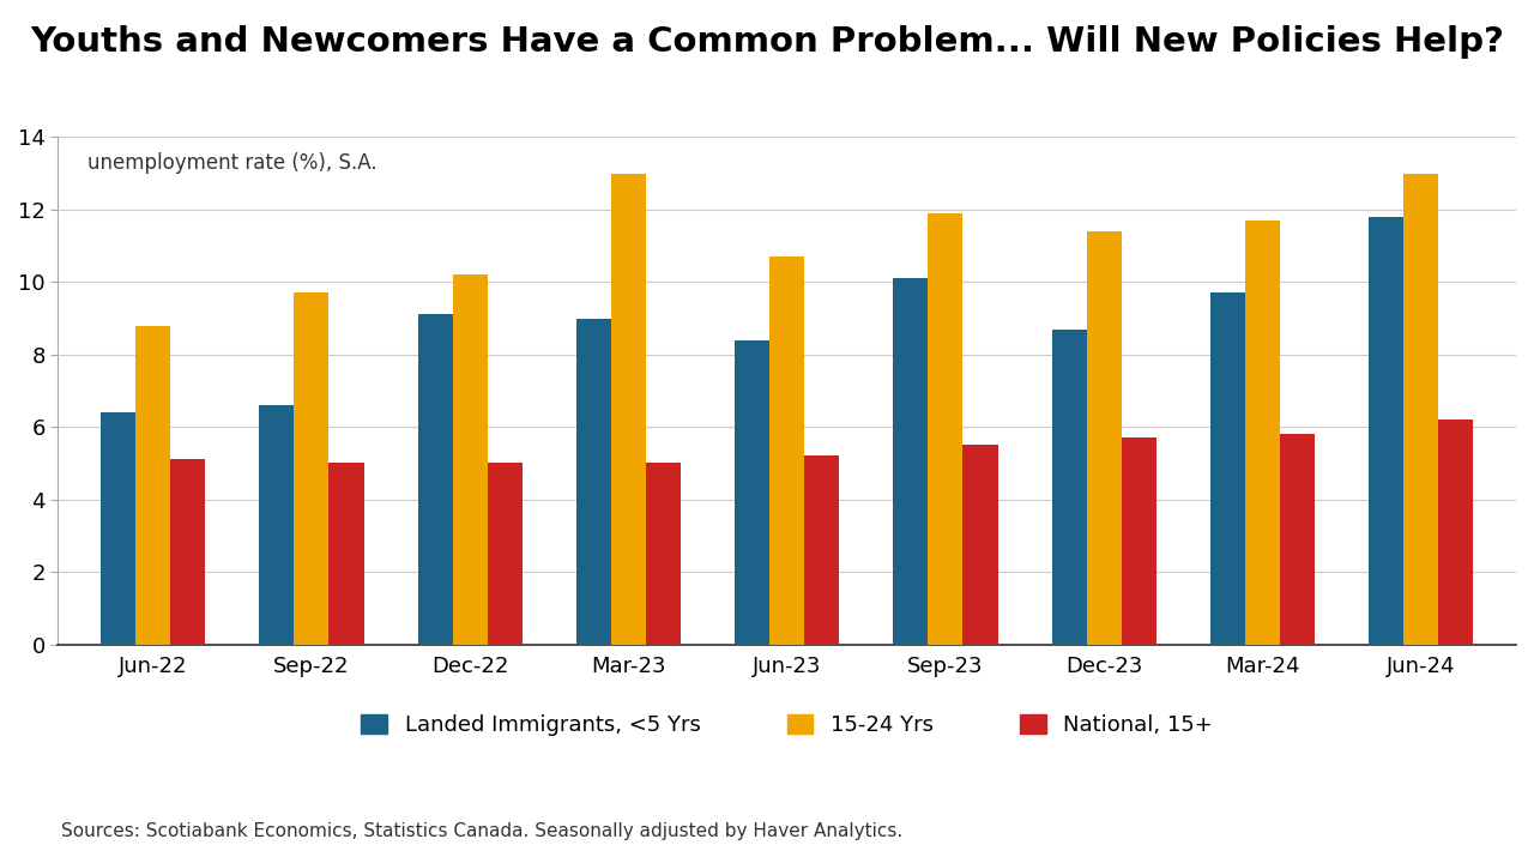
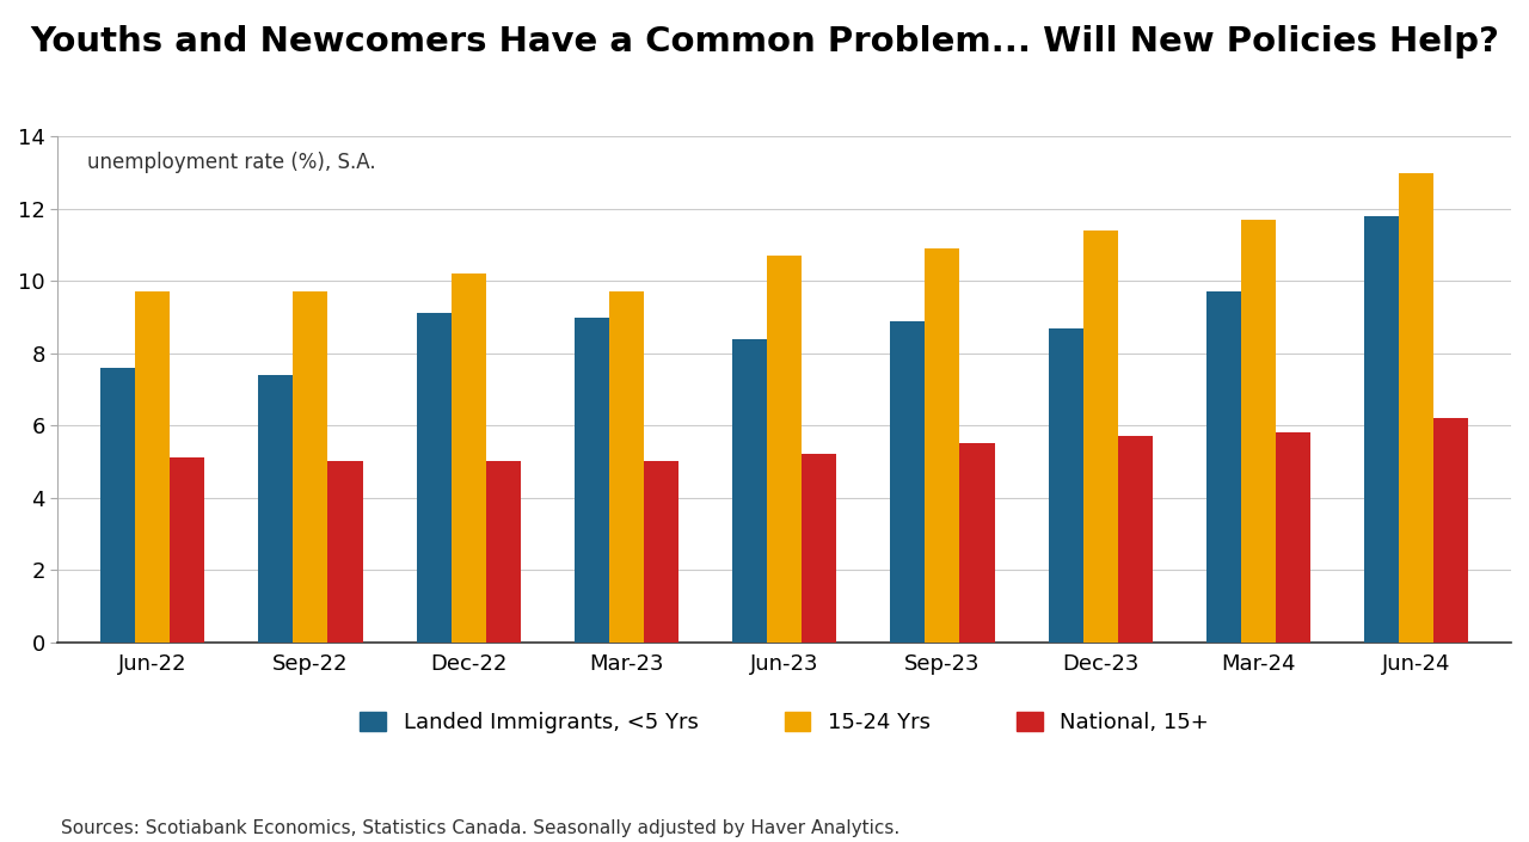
Landed Immigrants, <5 Yrs/Jun-22: 6.4 -> 7.6
15-24 Yrs/Jun-22: 8.8 -> 9.7
Landed Immigrants, <5 Yrs/Sep-22: 6.6 -> 7.4
15-24 Yrs/Mar-23: 13.0 -> 9.7
Landed Immigrants, <5 Yrs/Sep-23: 10.1 -> 8.9
15-24 Yrs/Sep-23: 11.9 -> 10.9
